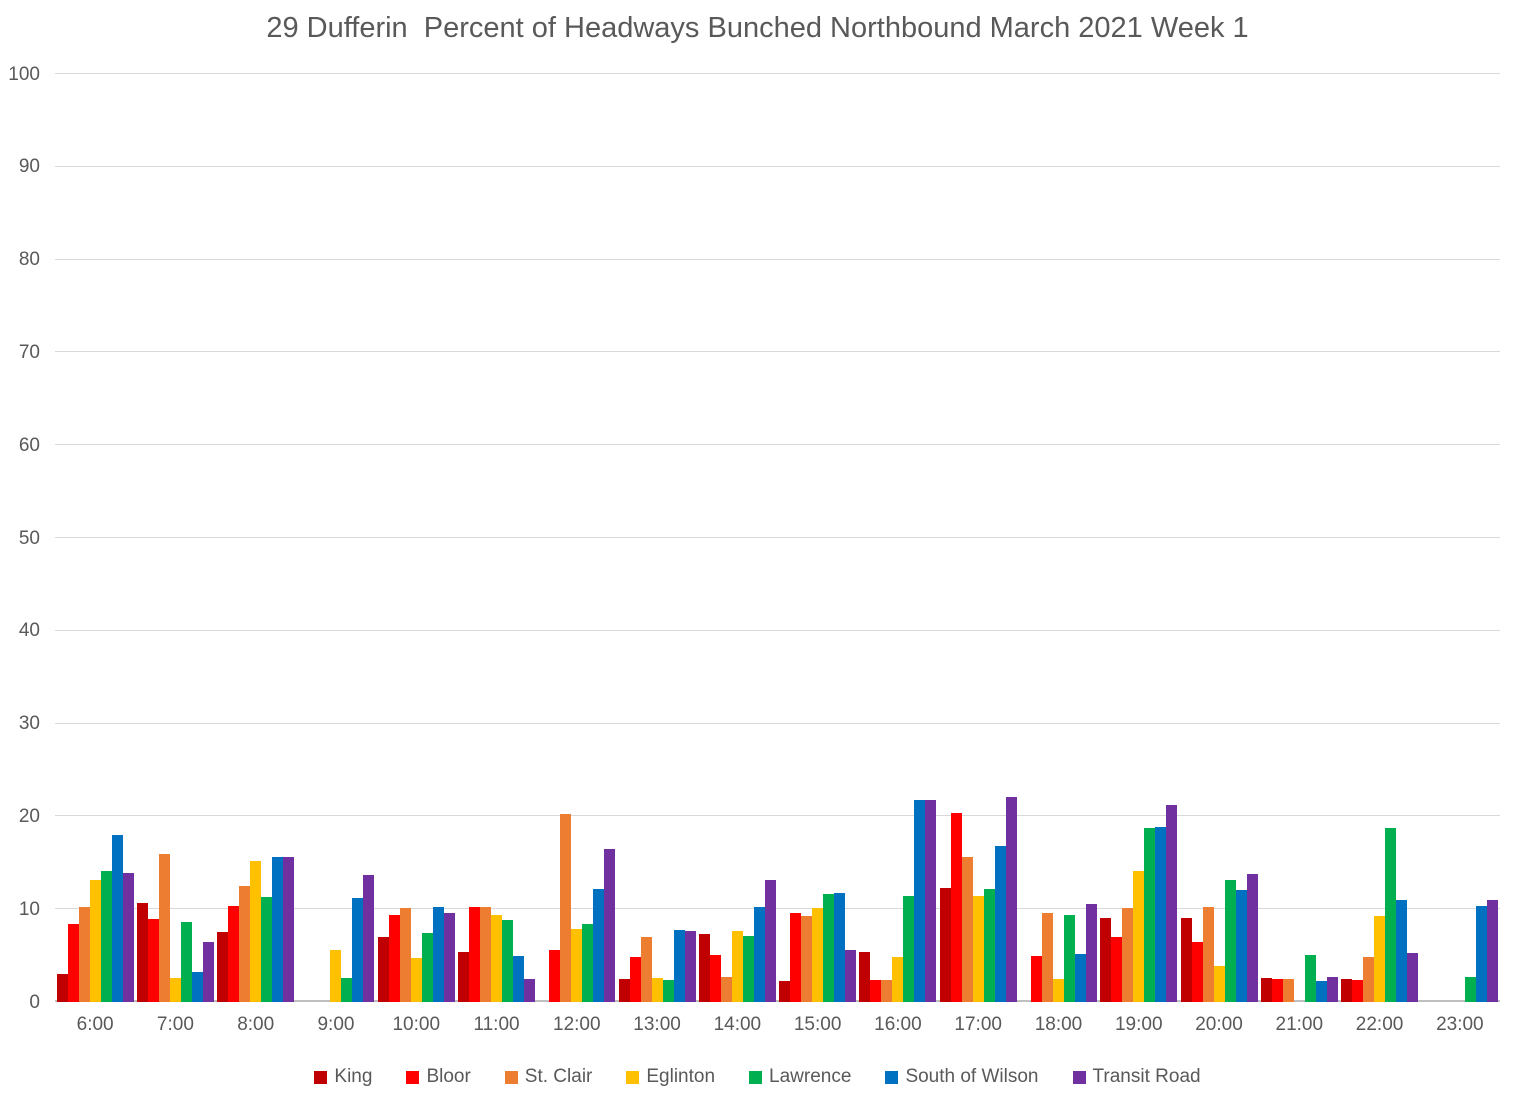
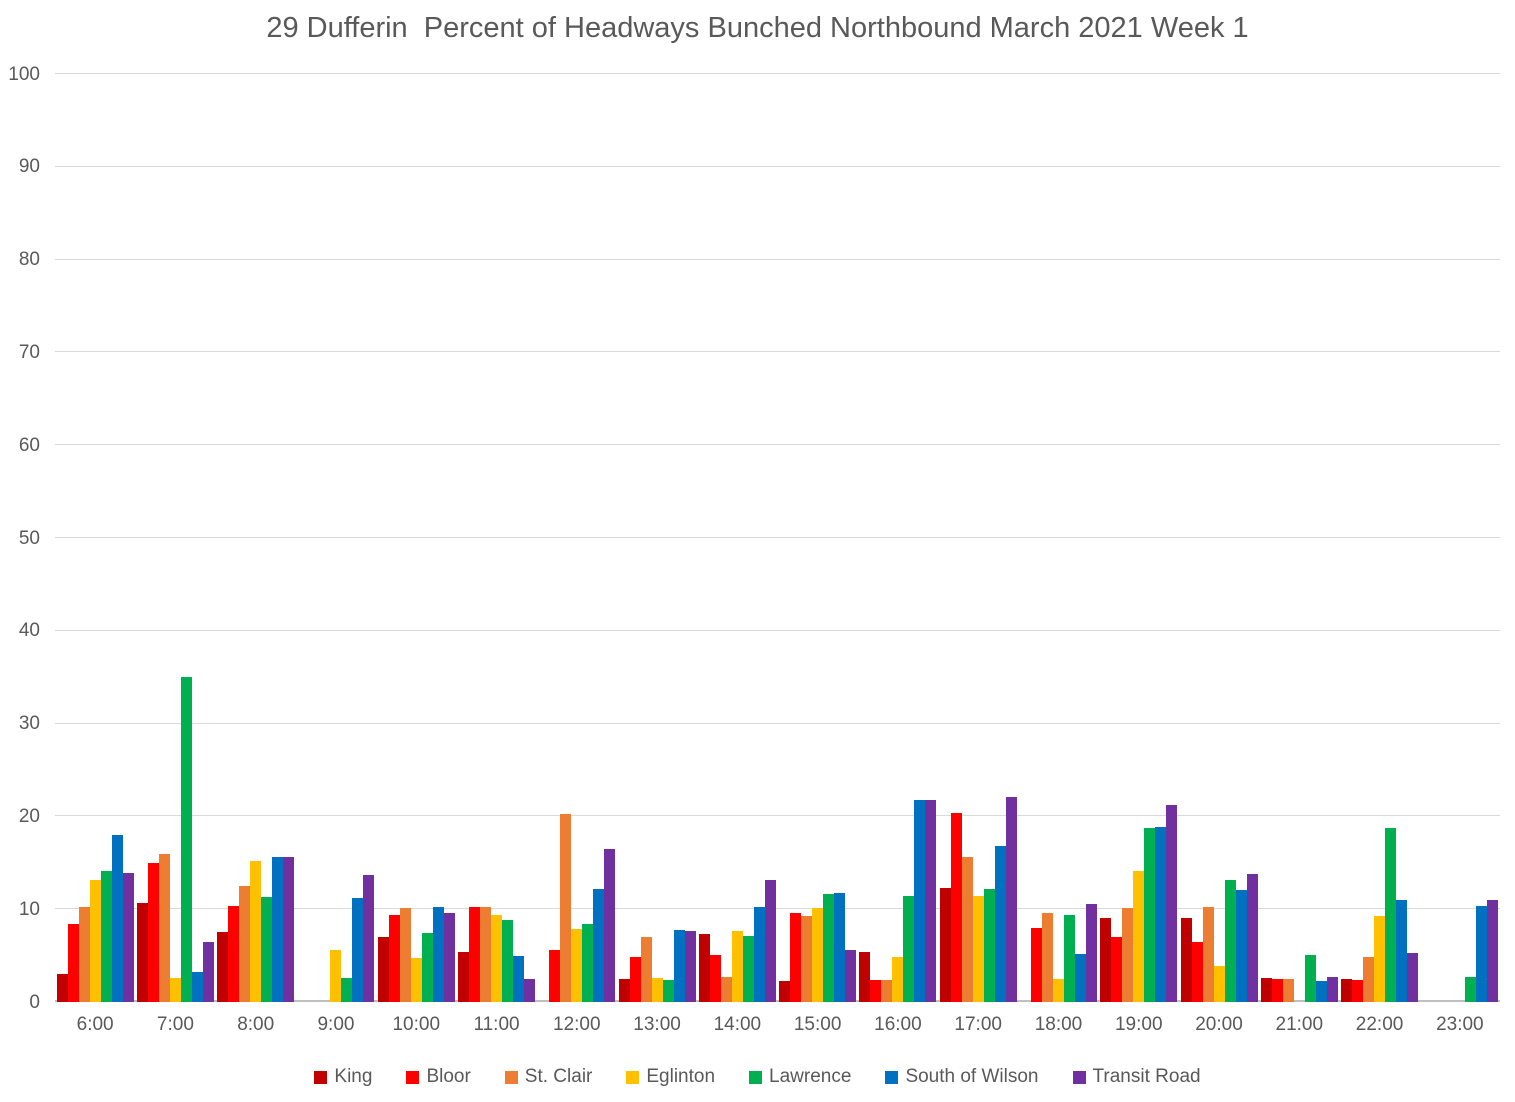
Bloor/7:00: 9 -> 15
Lawrence/7:00: 9 -> 35
Bloor/18:00: 5 -> 8
